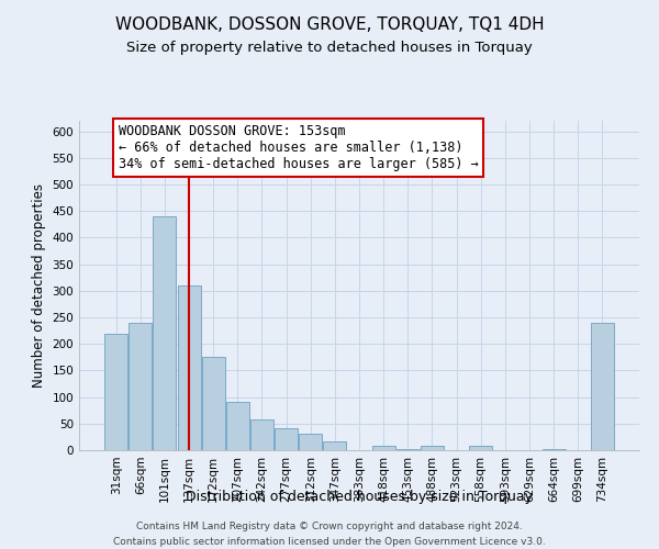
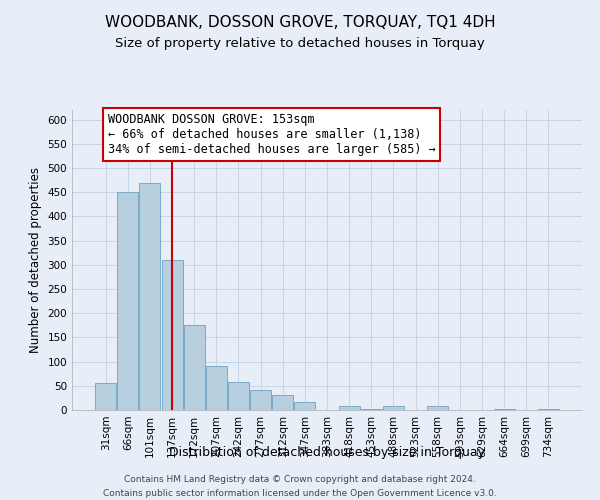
31sqm: 220 -> 55
66sqm: 240 -> 450
101sqm: 440 -> 470
734sqm: 240 -> 2
